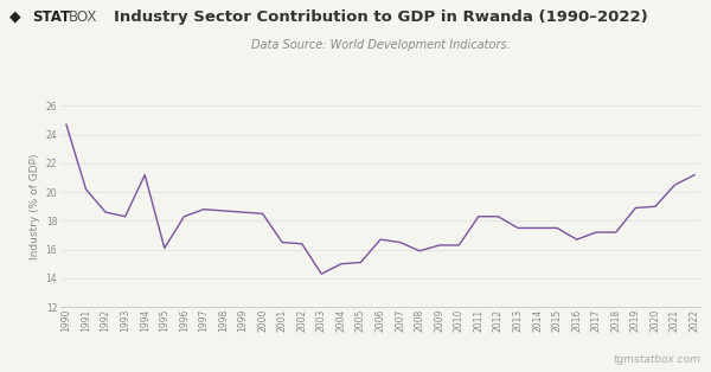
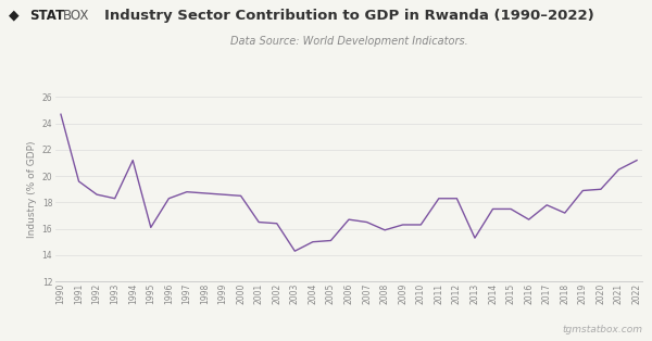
1991: 20.2 -> 19.6
2013: 17.5 -> 15.3
2017: 17.2 -> 17.8
